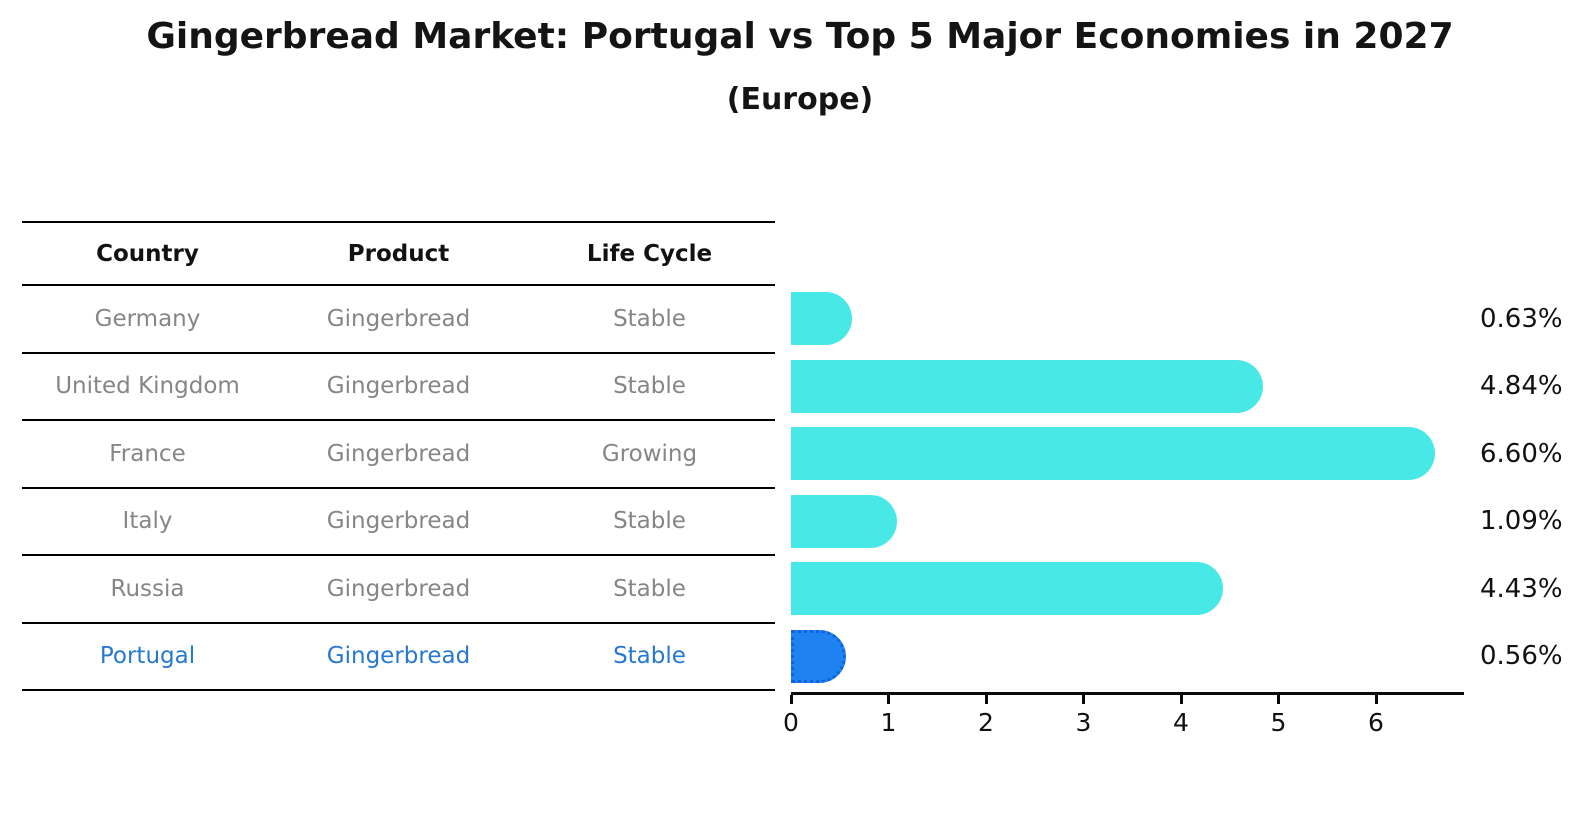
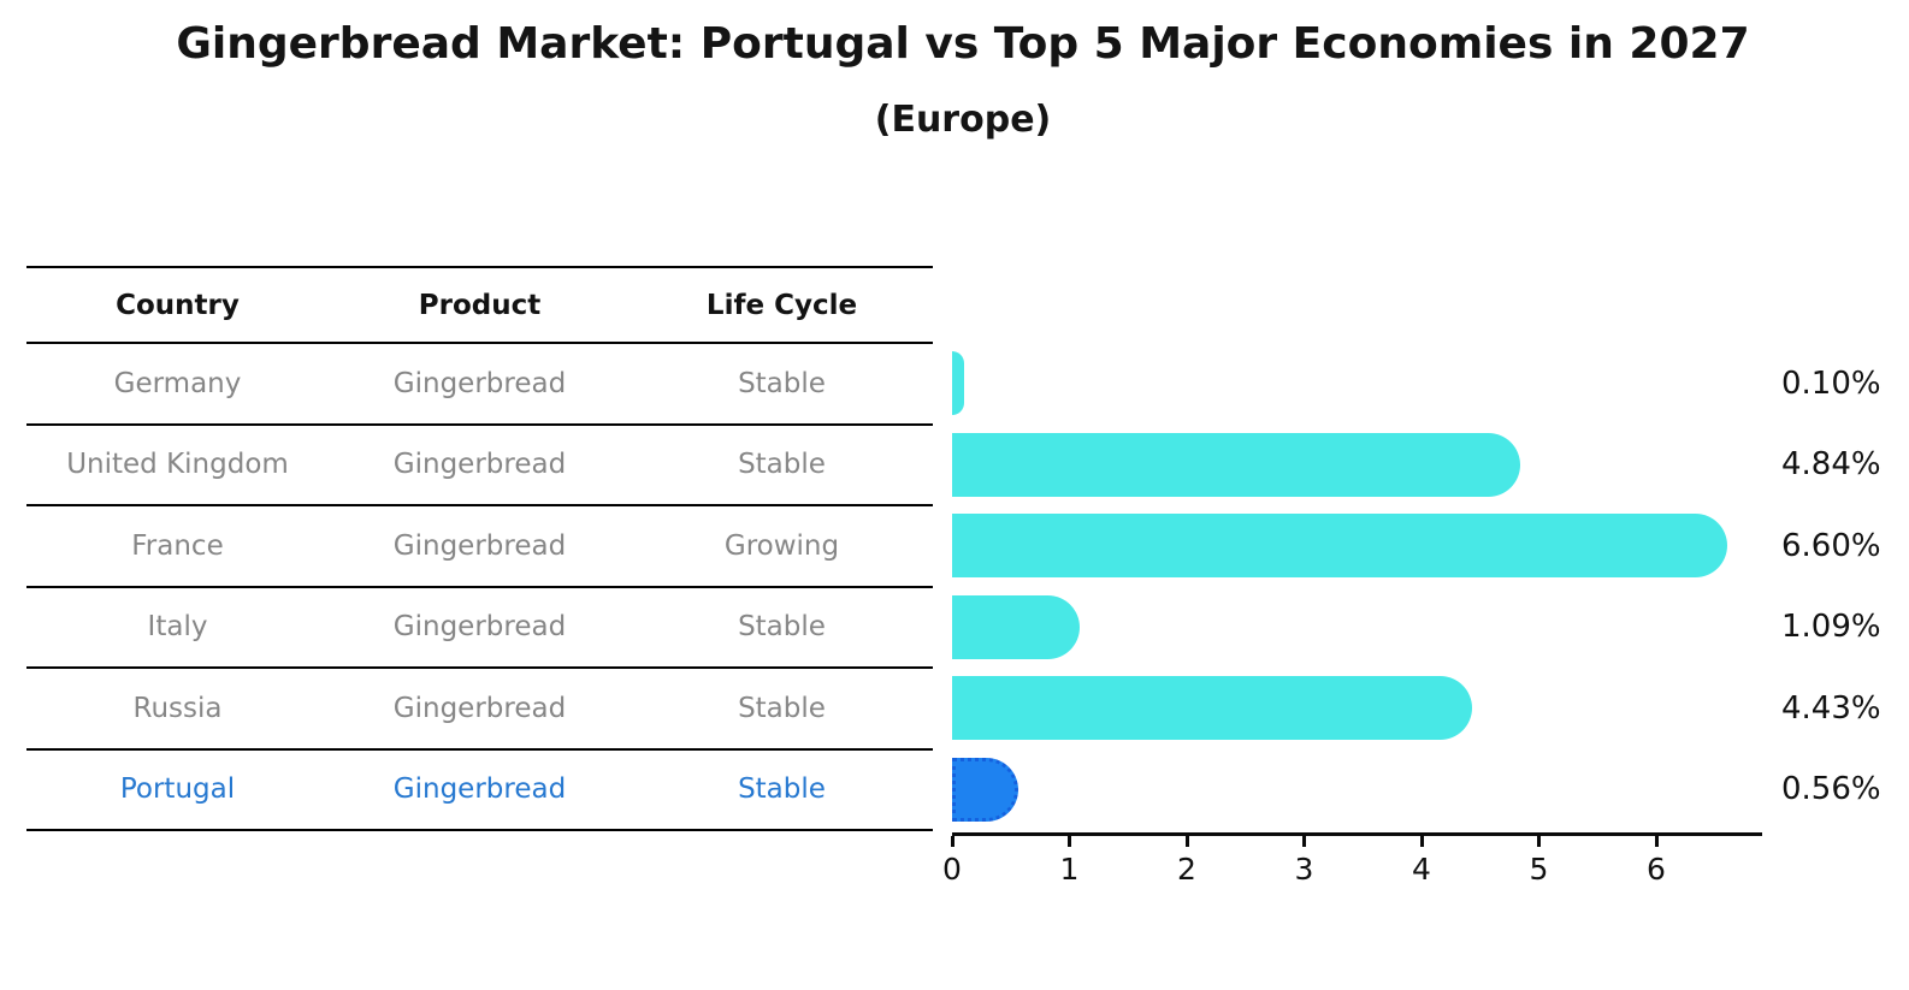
Germany: 0.63% -> 0.10%
